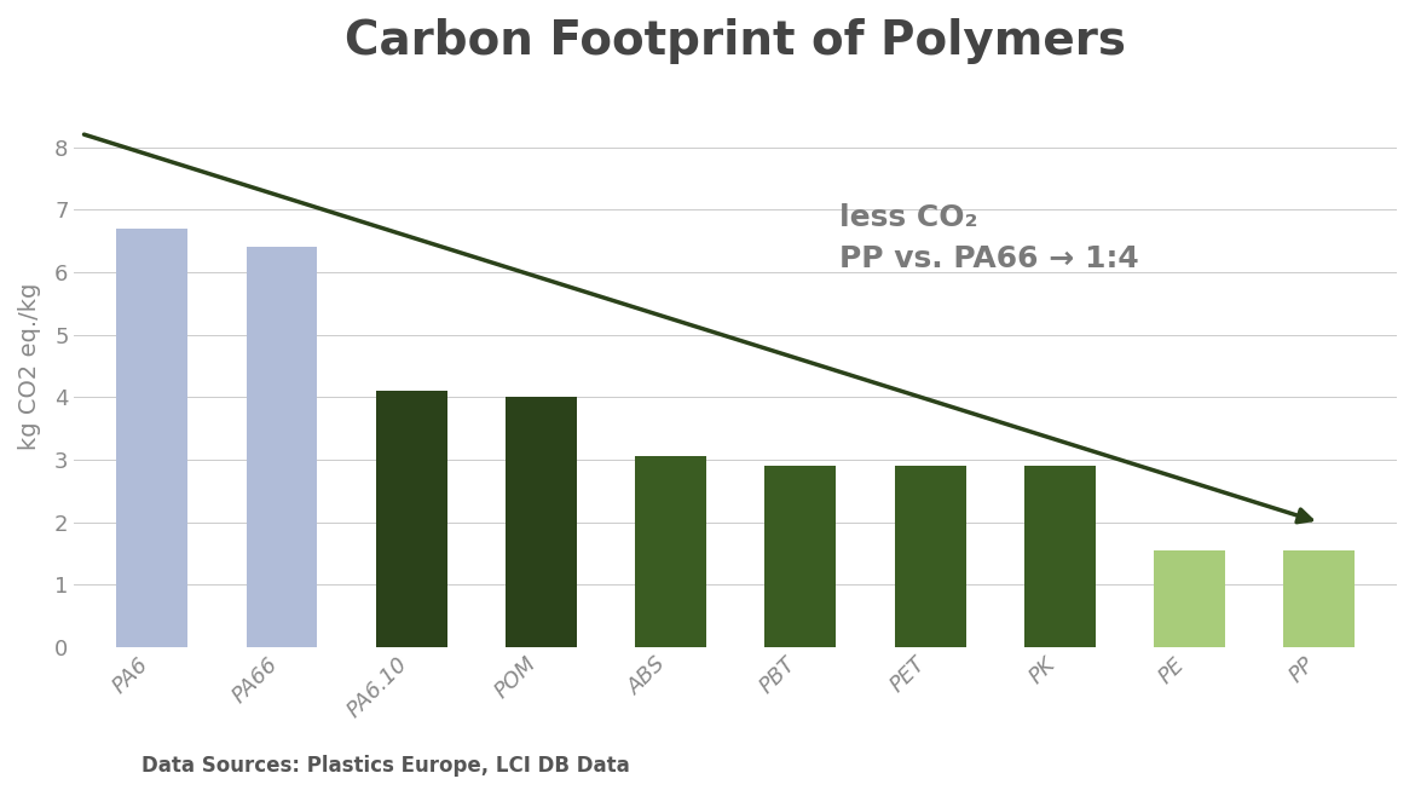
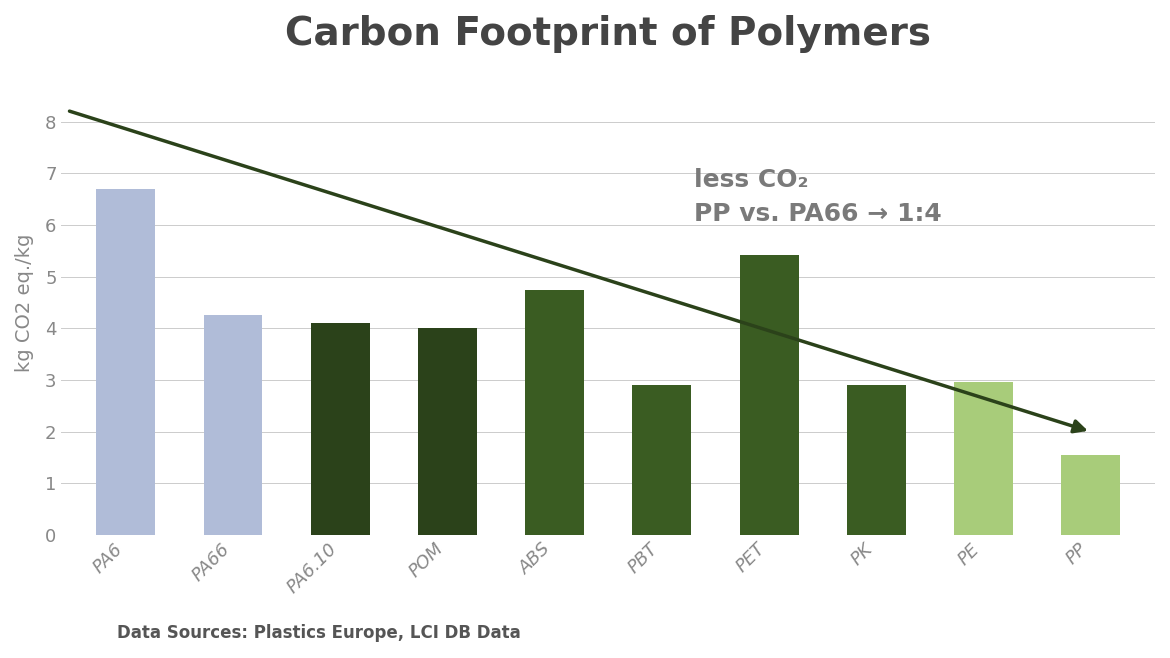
PA66: 6.40 -> 4.26
ABS: 3.05 -> 4.74
PET: 2.90 -> 5.42
PE: 1.55 -> 2.96
